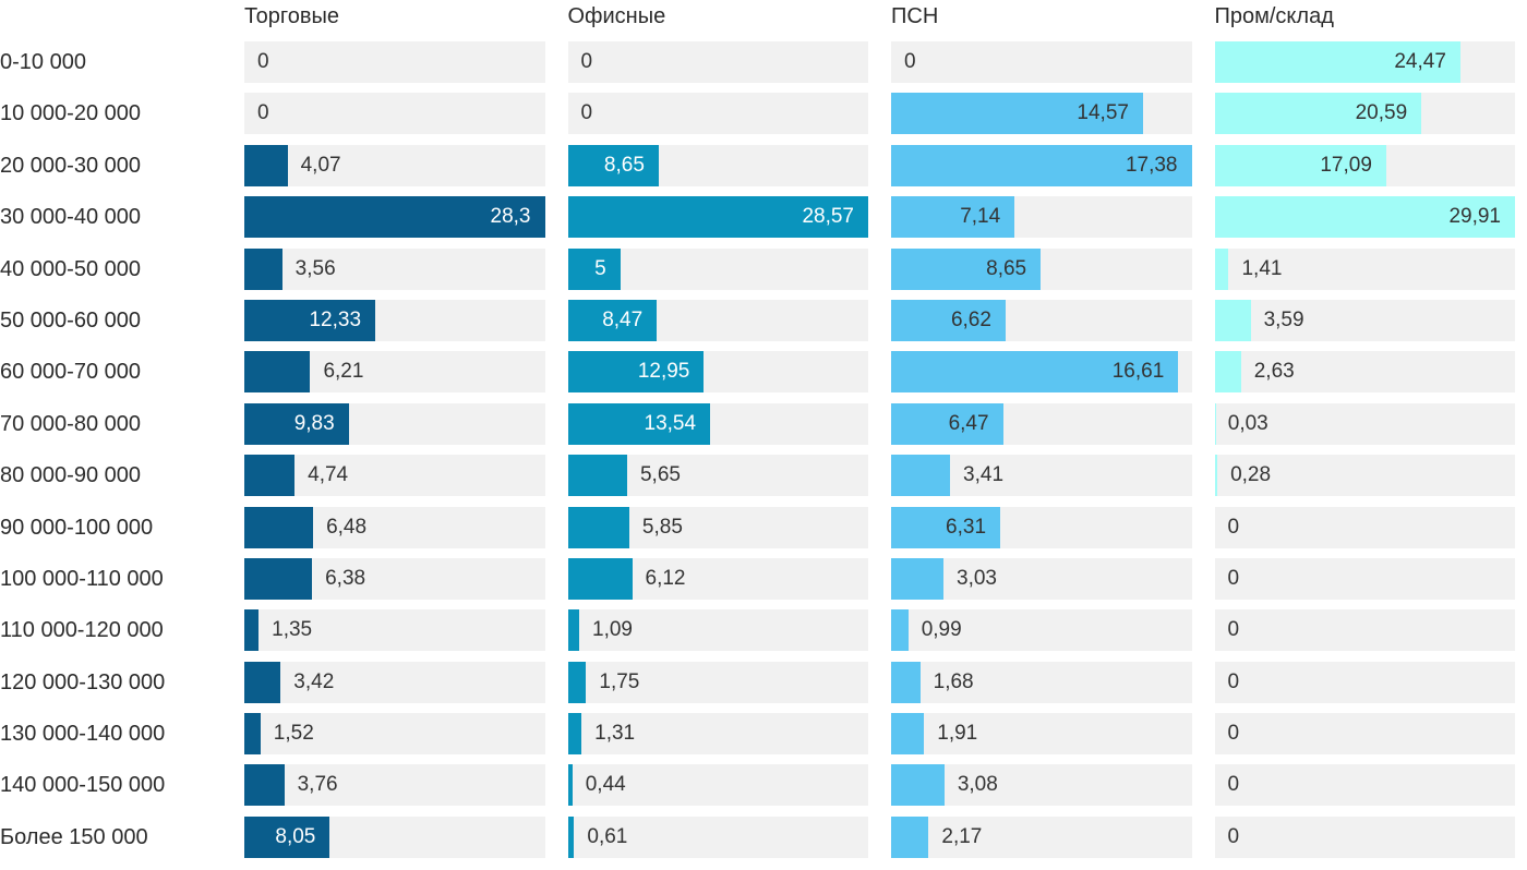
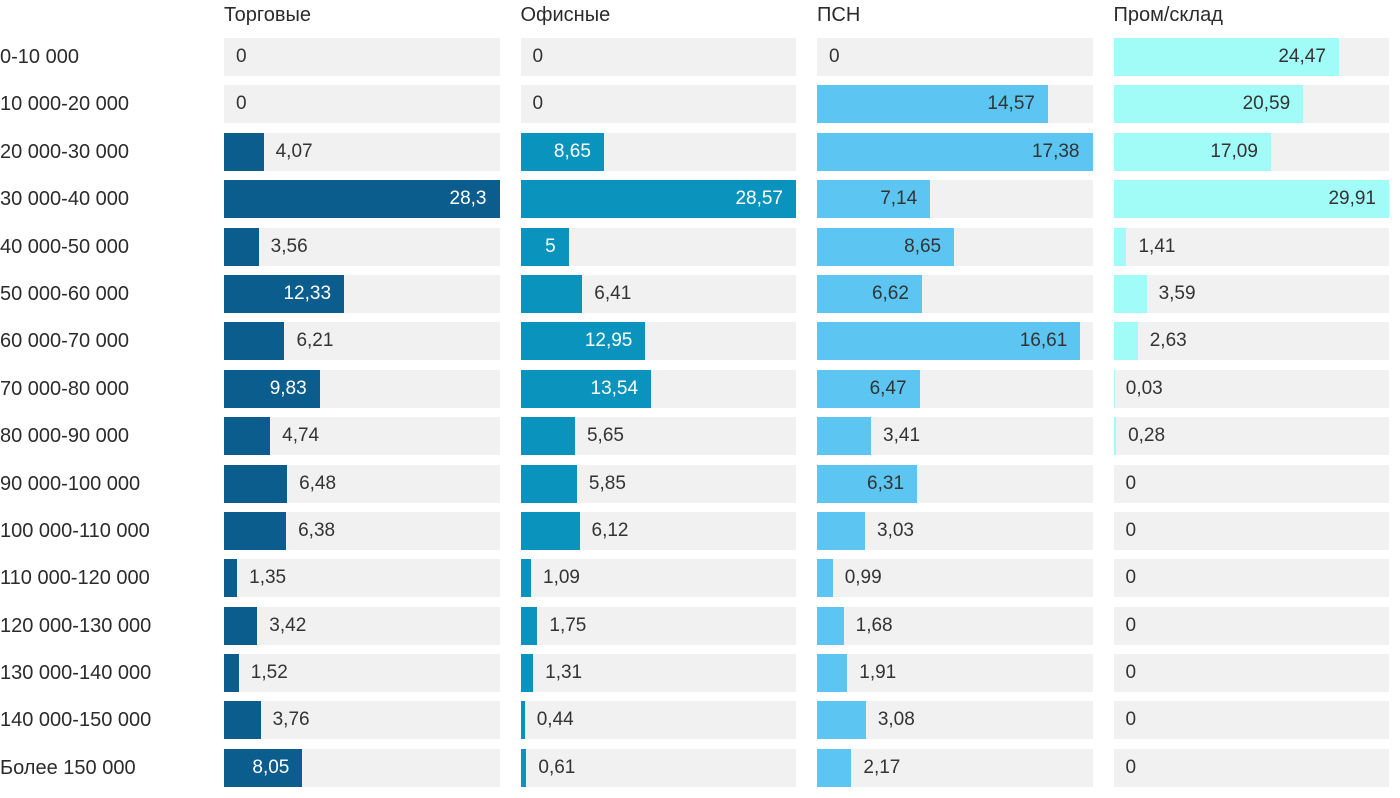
Офисные/50 000-60 000: 8,47 -> 6,41
